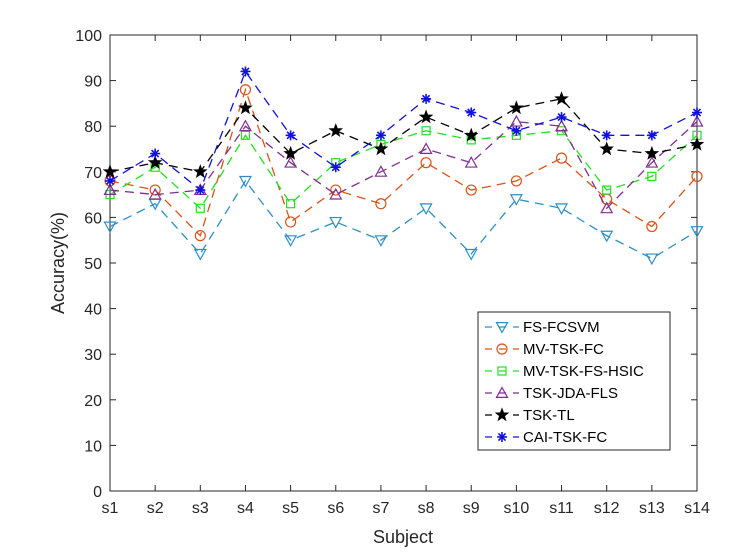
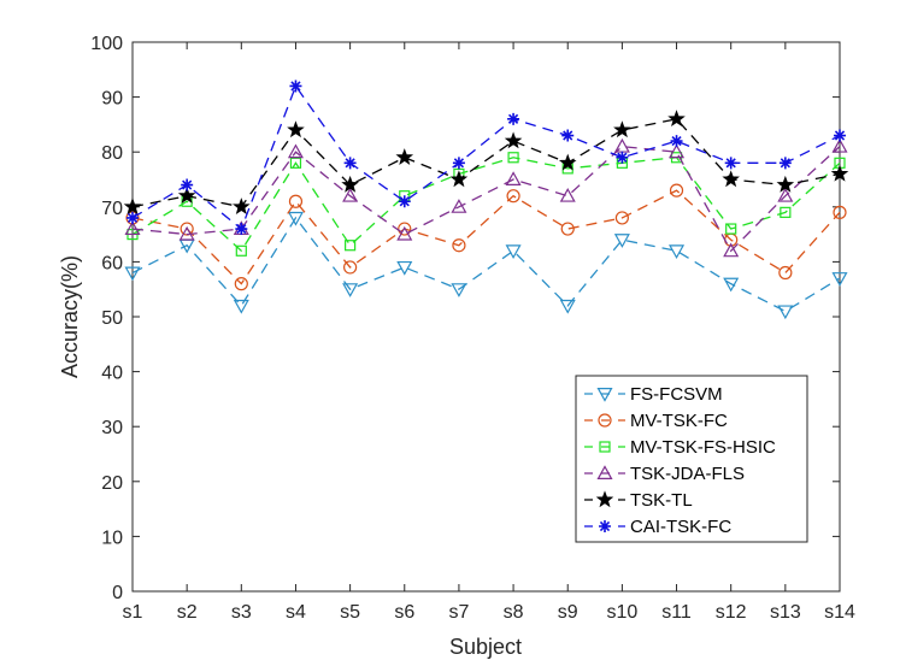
MV-TSK-FC/s4: 88 -> 71
